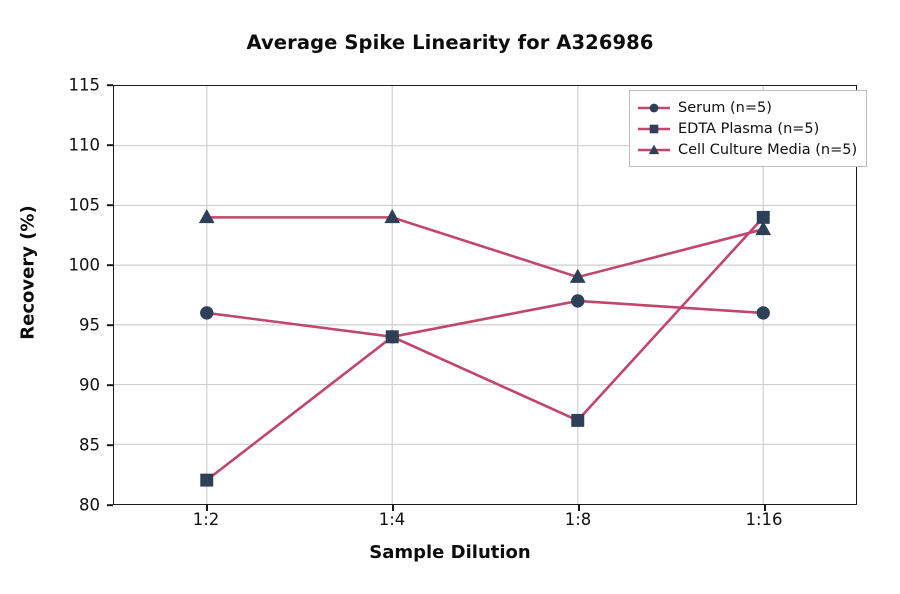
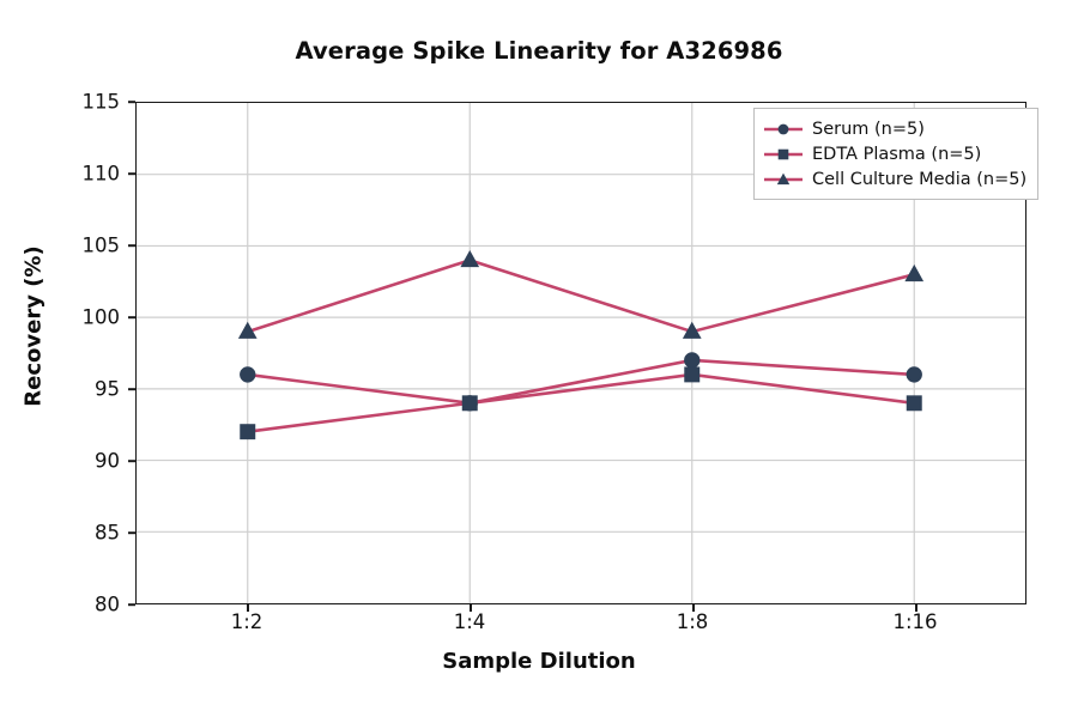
EDTA Plasma (n=5)/1:2: 82 -> 92
Cell Culture Media (n=5)/1:2: 104 -> 99
EDTA Plasma (n=5)/1:8: 87 -> 96
EDTA Plasma (n=5)/1:16: 104 -> 94
